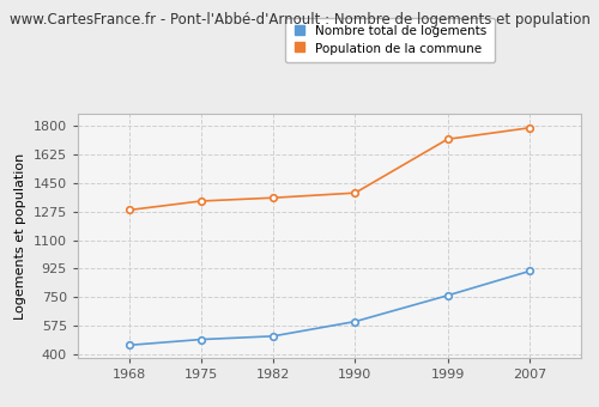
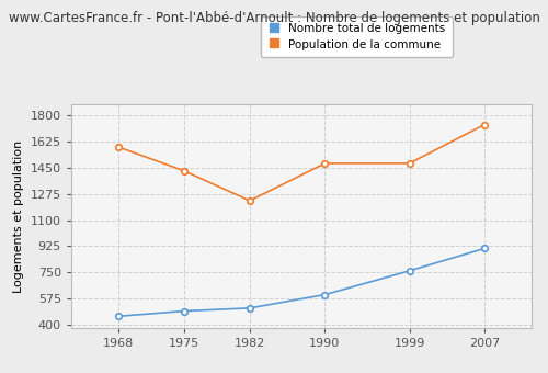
Population de la commune/1968: 1280 -> 1590
Population de la commune/1975: 1340 -> 1430
Population de la commune/1982: 1360 -> 1230
Population de la commune/1990: 1390 -> 1480
Population de la commune/1999: 1720 -> 1480
Population de la commune/2007: 1790 -> 1740
